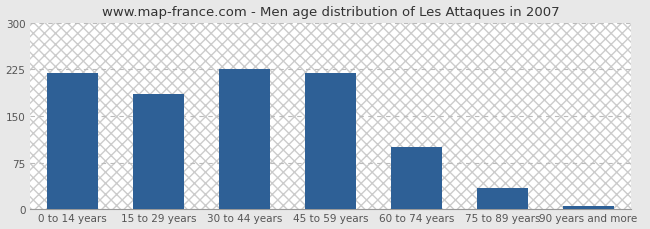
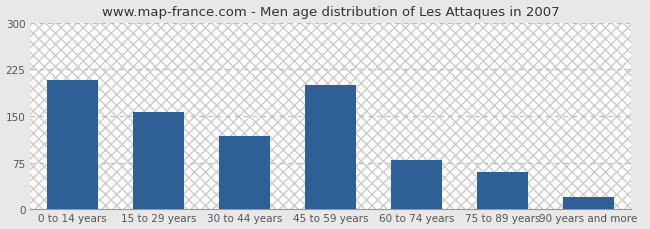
0 to 14 years: 220 -> 208
15 to 29 years: 185 -> 156
30 to 44 years: 225 -> 118
45 to 59 years: 220 -> 200
60 to 74 years: 100 -> 80
75 to 89 years: 35 -> 60
90 years and more: 5 -> 20
